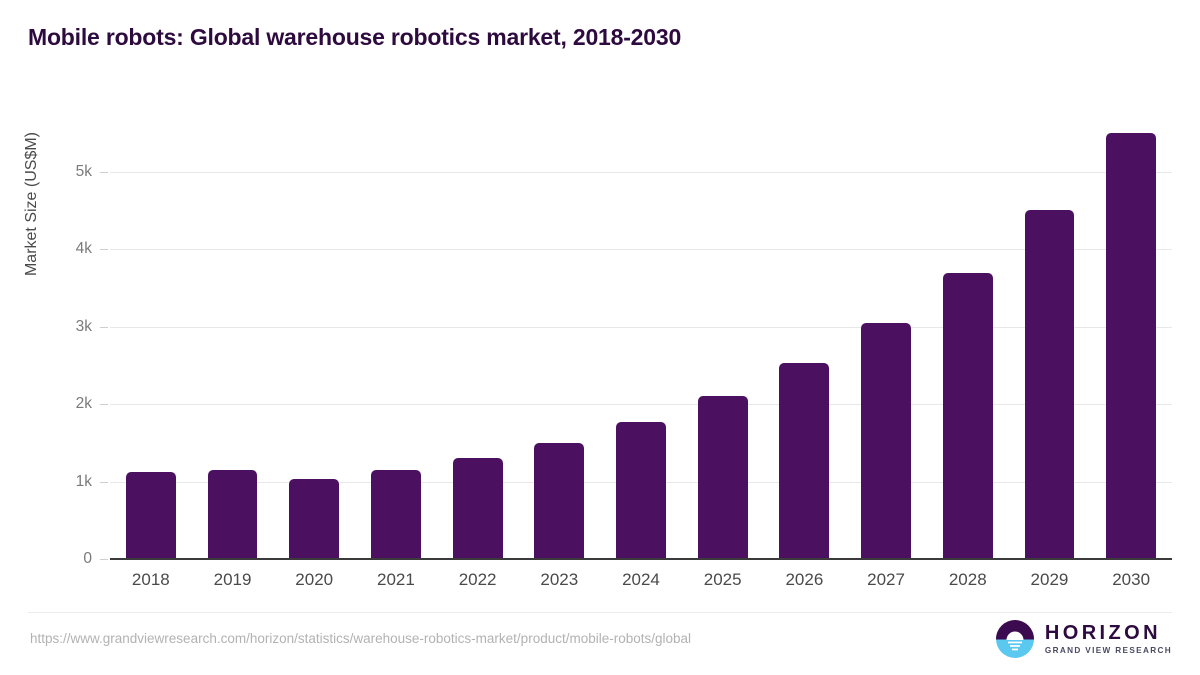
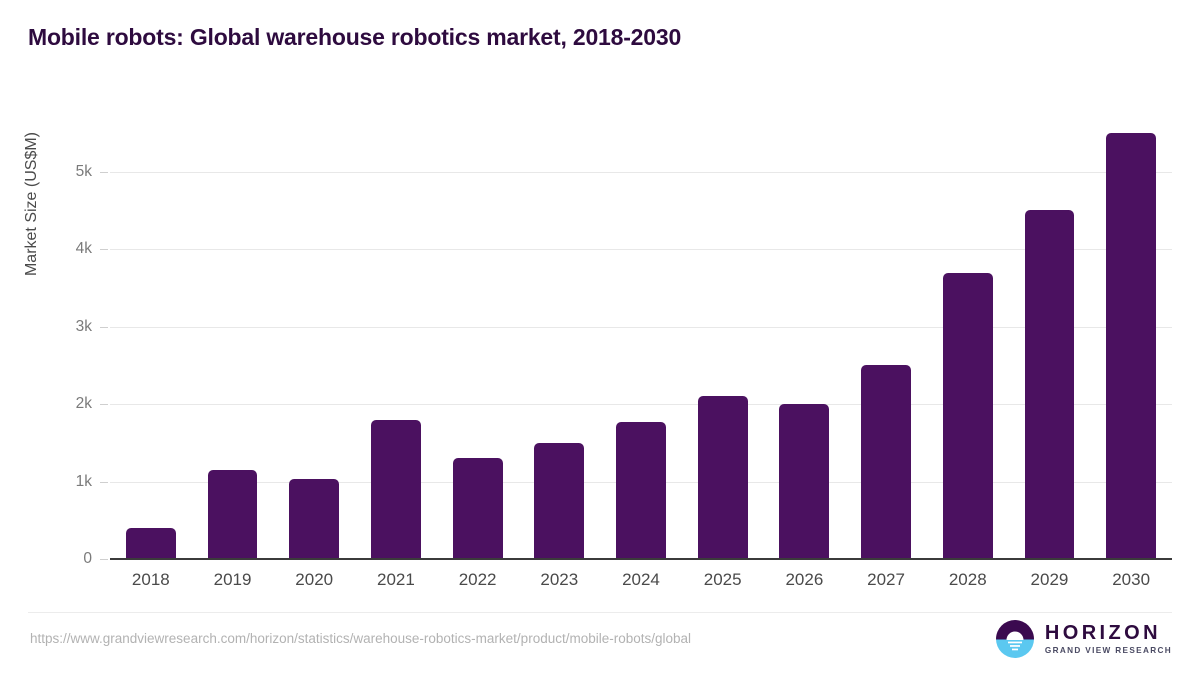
2018: 1.1k -> 0.4k
2021: 1.2k -> 1.8k
2026: 2.5k -> 2.0k
2027: 3.0k -> 2.5k
